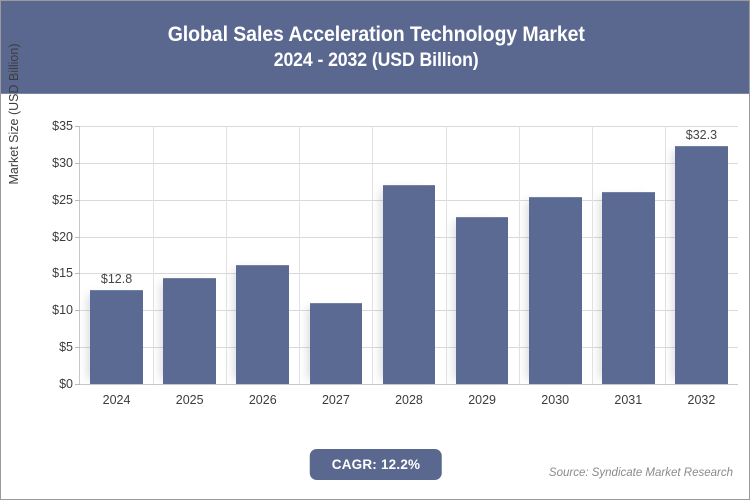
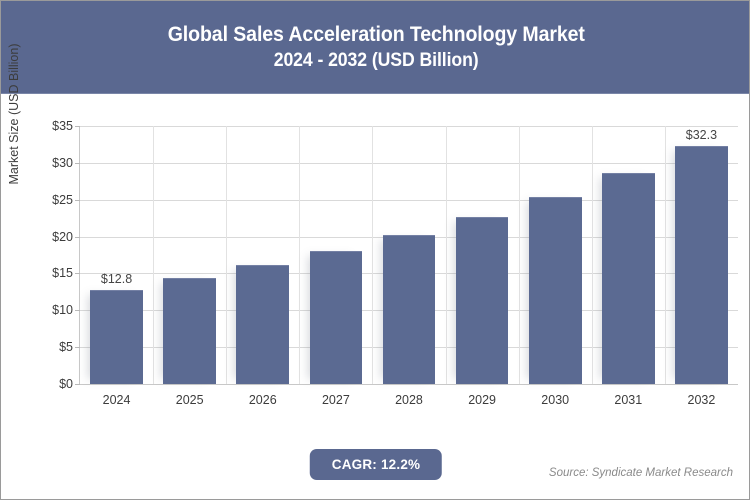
2027: $11 -> $18
2028: $27 -> $20
2031: $26 -> $29
